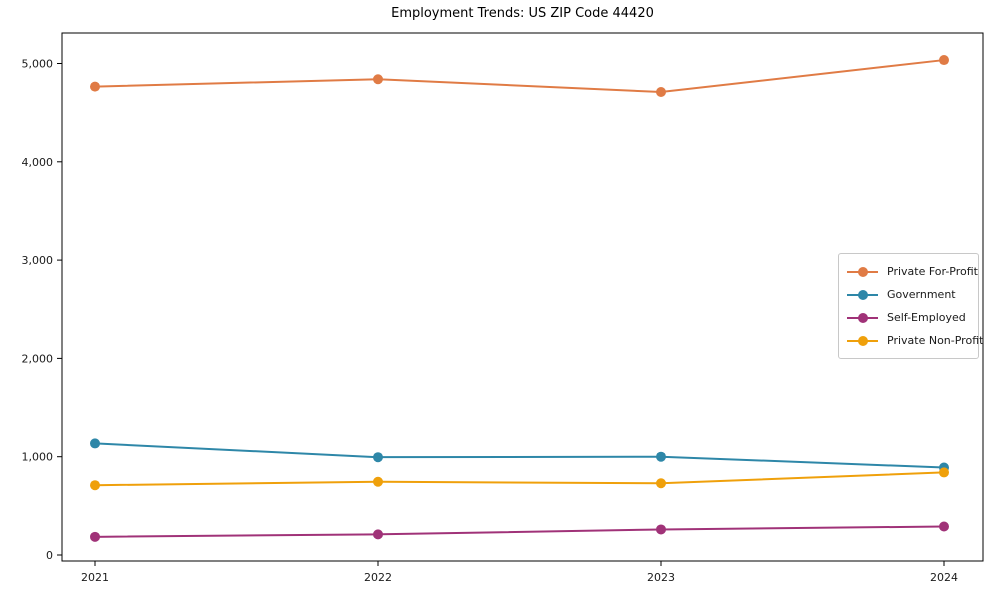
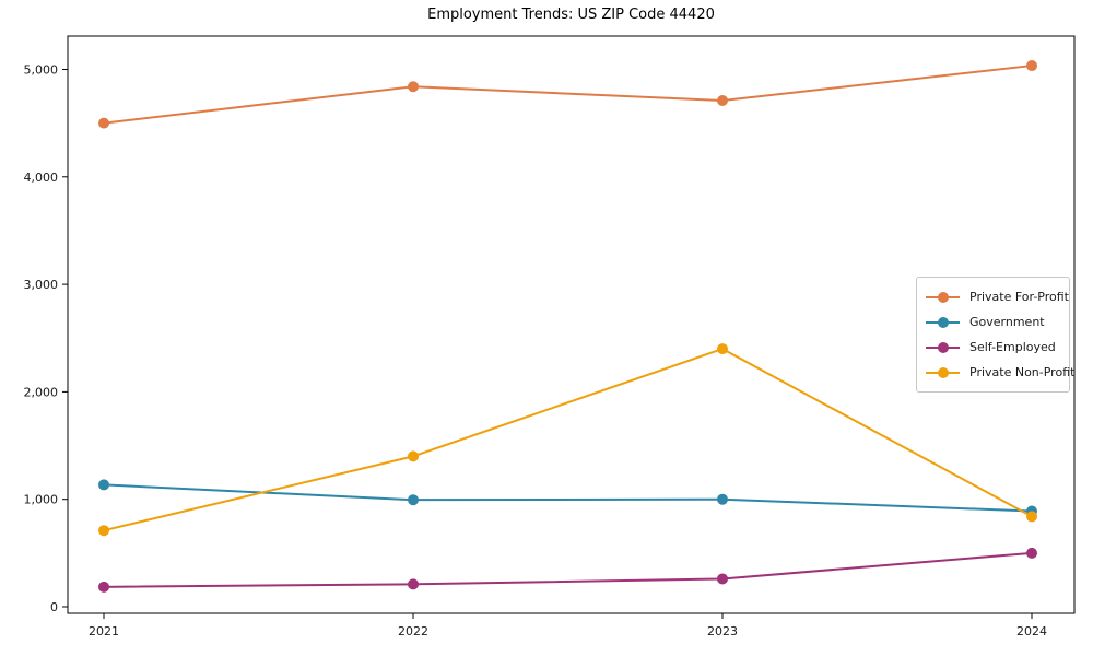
Private For-Profit/2021: 4800 -> 4500
Private Non-Profit/2022: 700 -> 1400
Private Non-Profit/2023: 700 -> 2400
Self-Employed/2024: 300 -> 500
